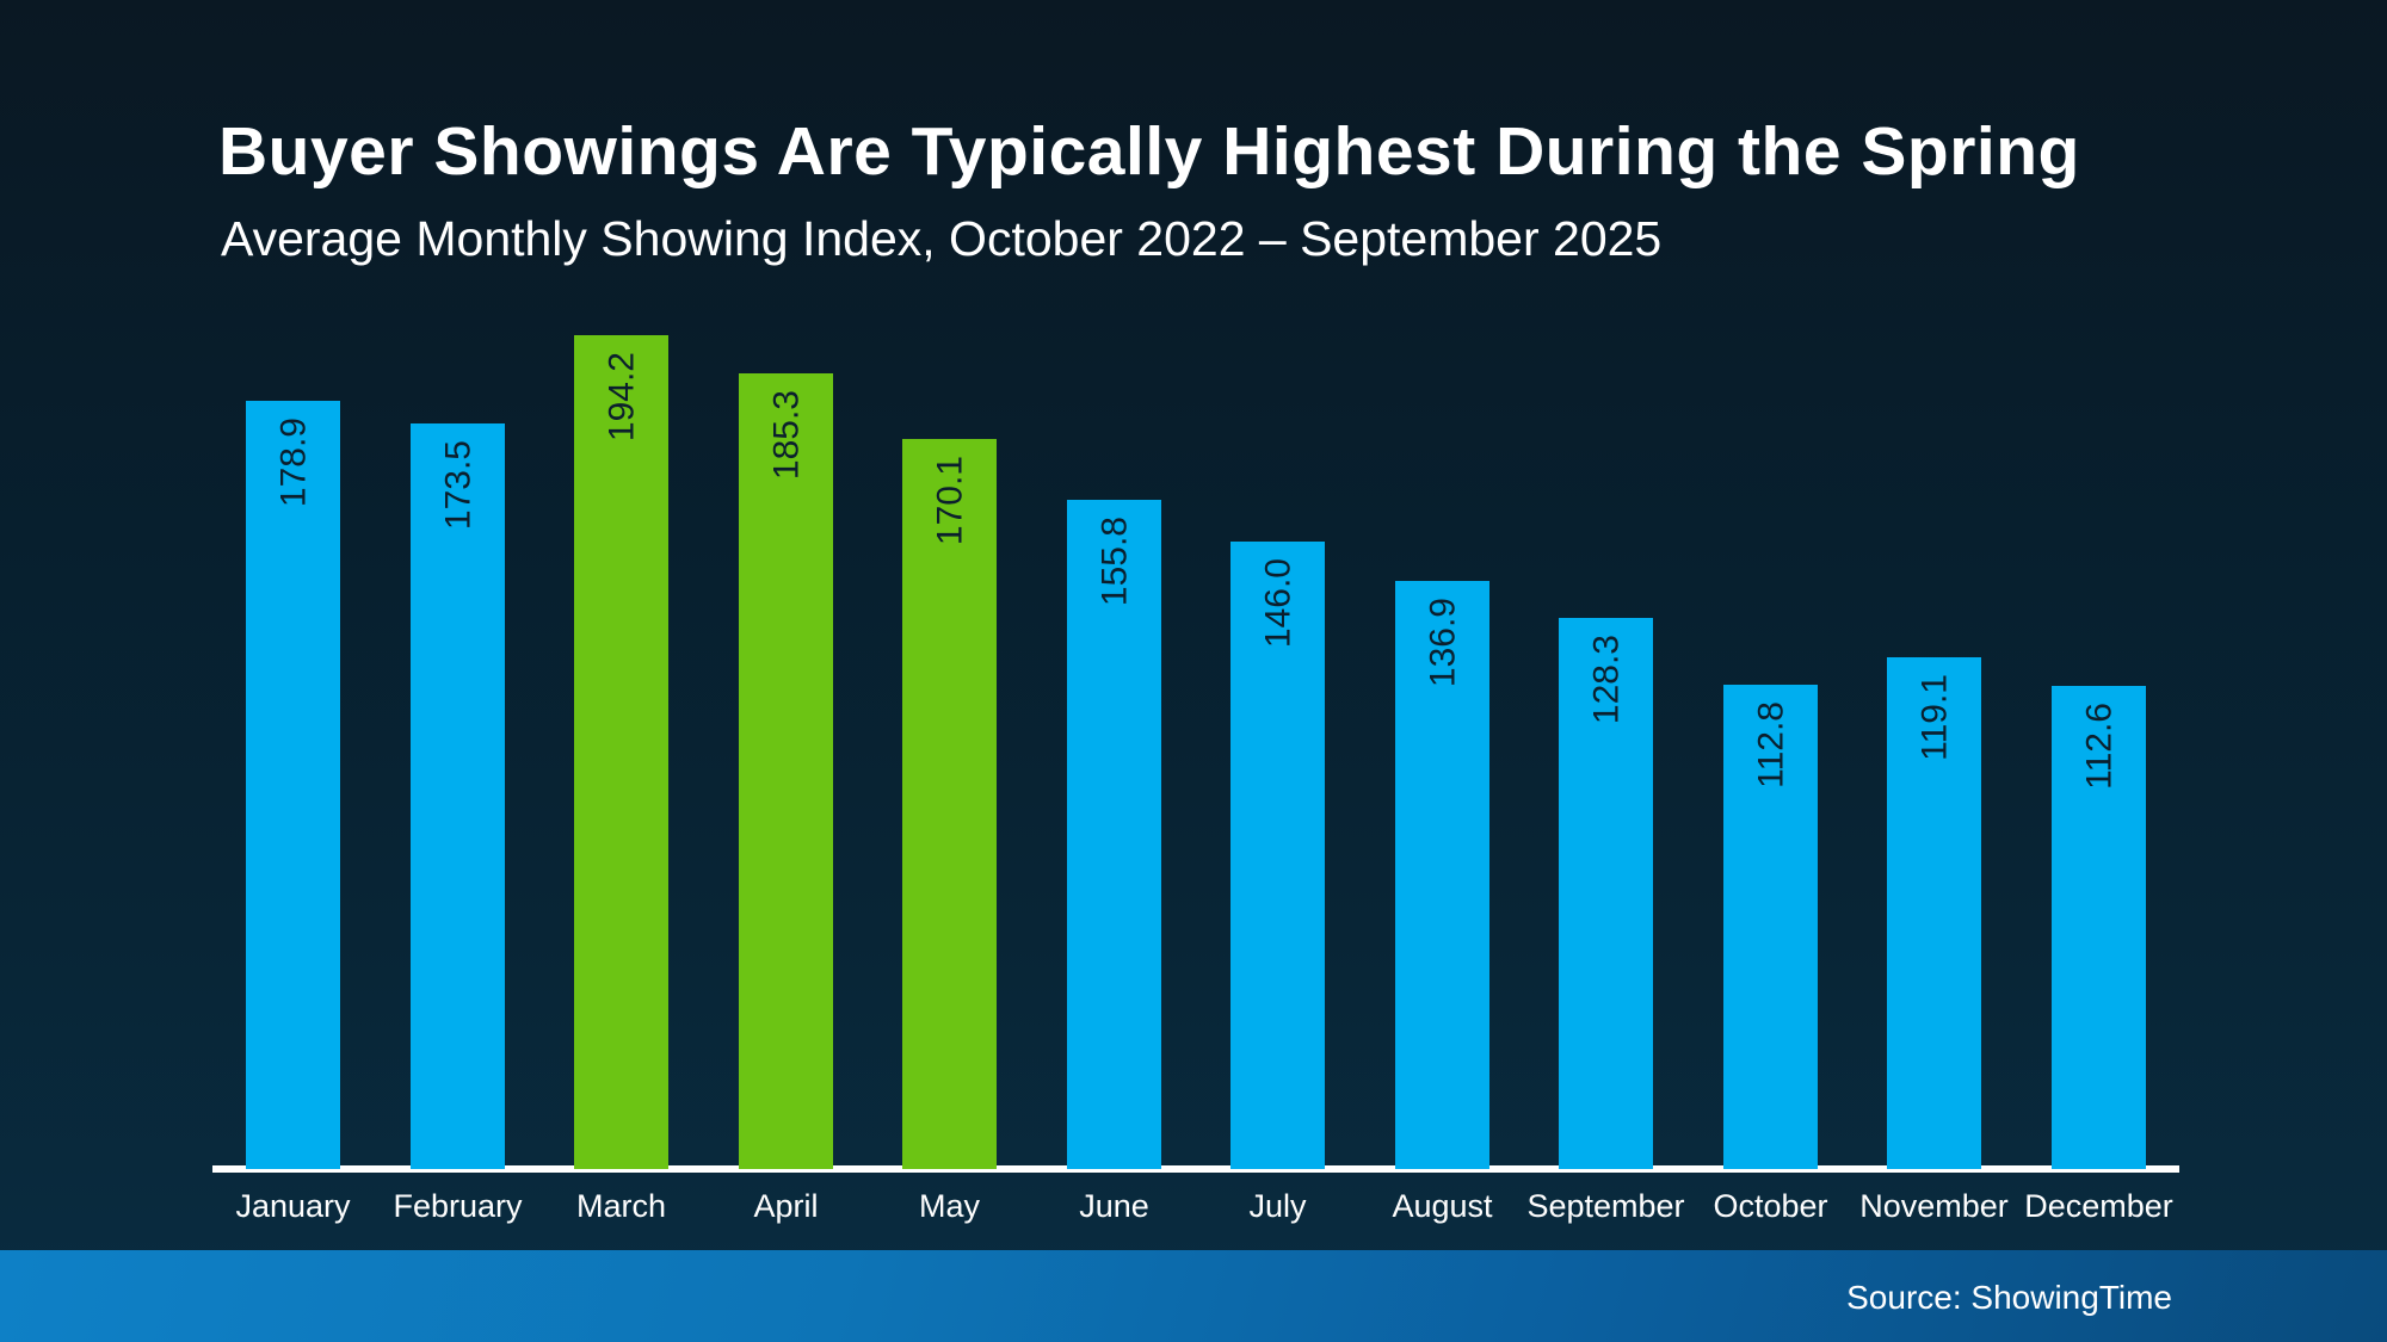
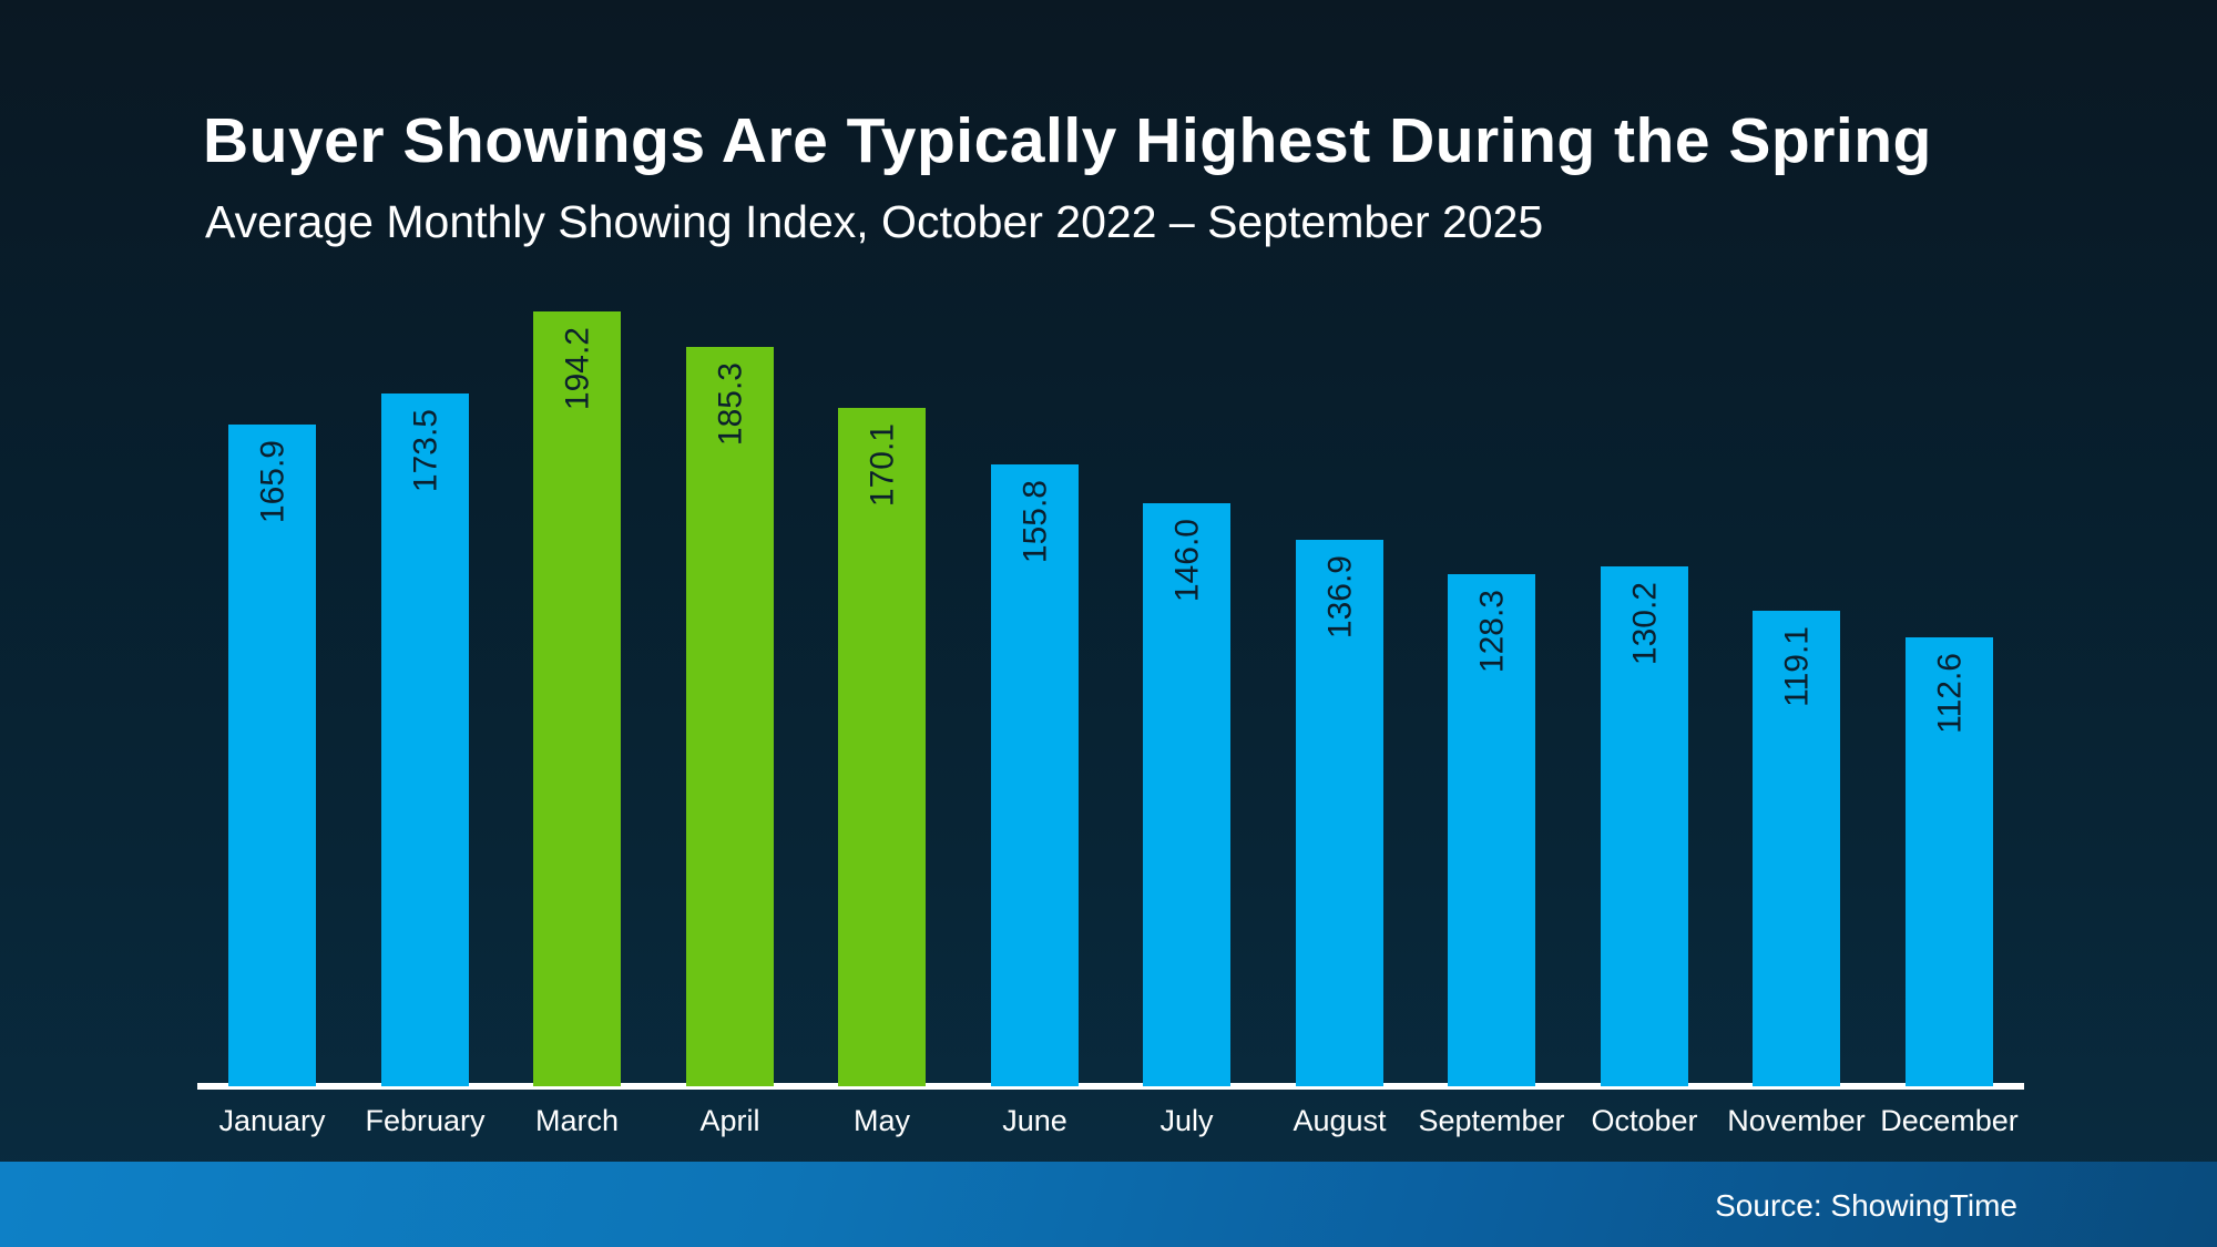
January: 178.9 -> 165.9
October: 112.8 -> 130.2
